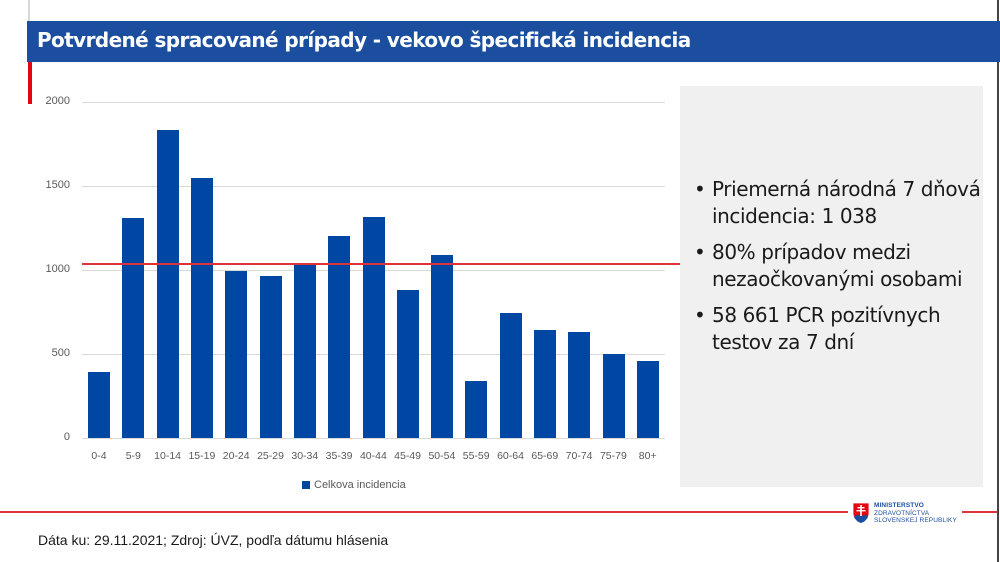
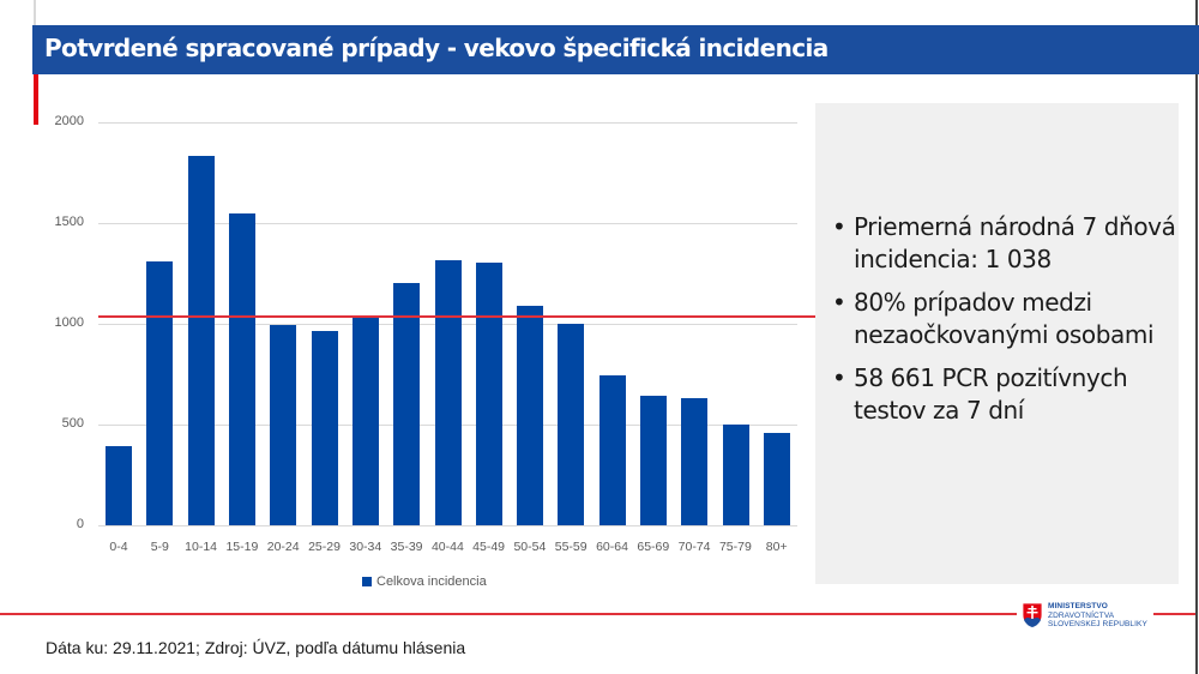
45-49: 880 -> 1310
55-59: 340 -> 1000
